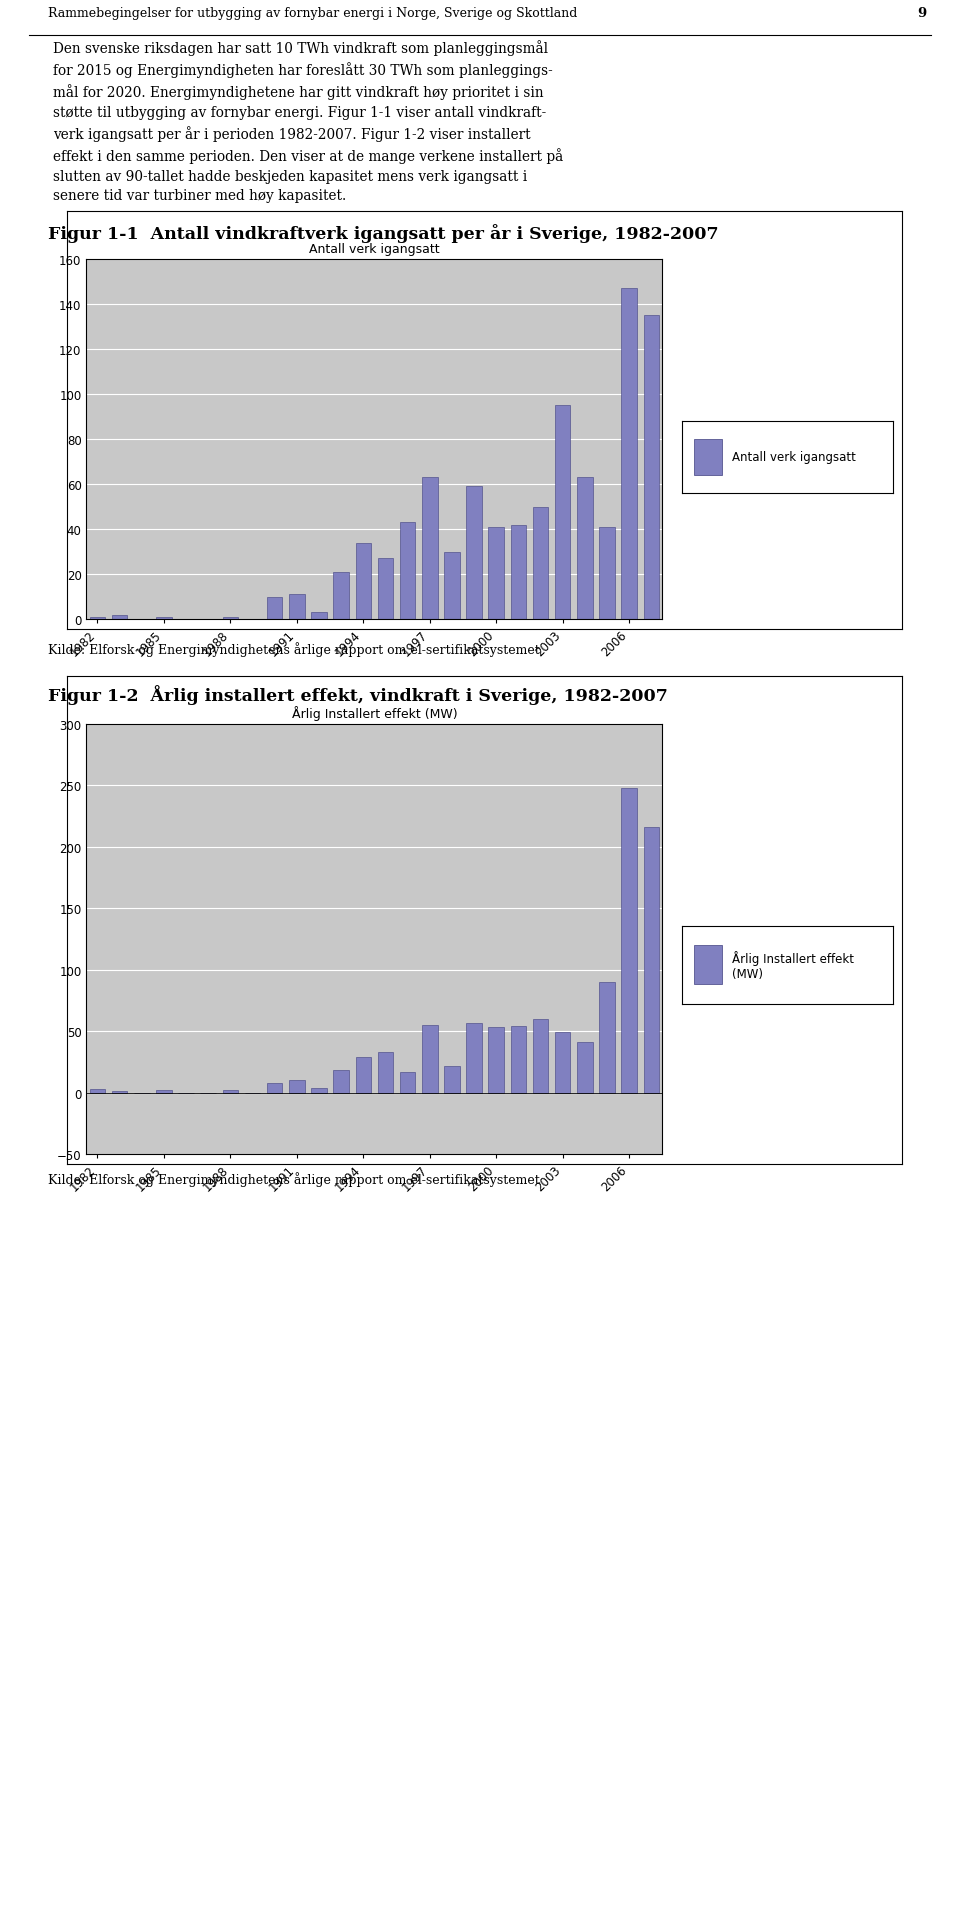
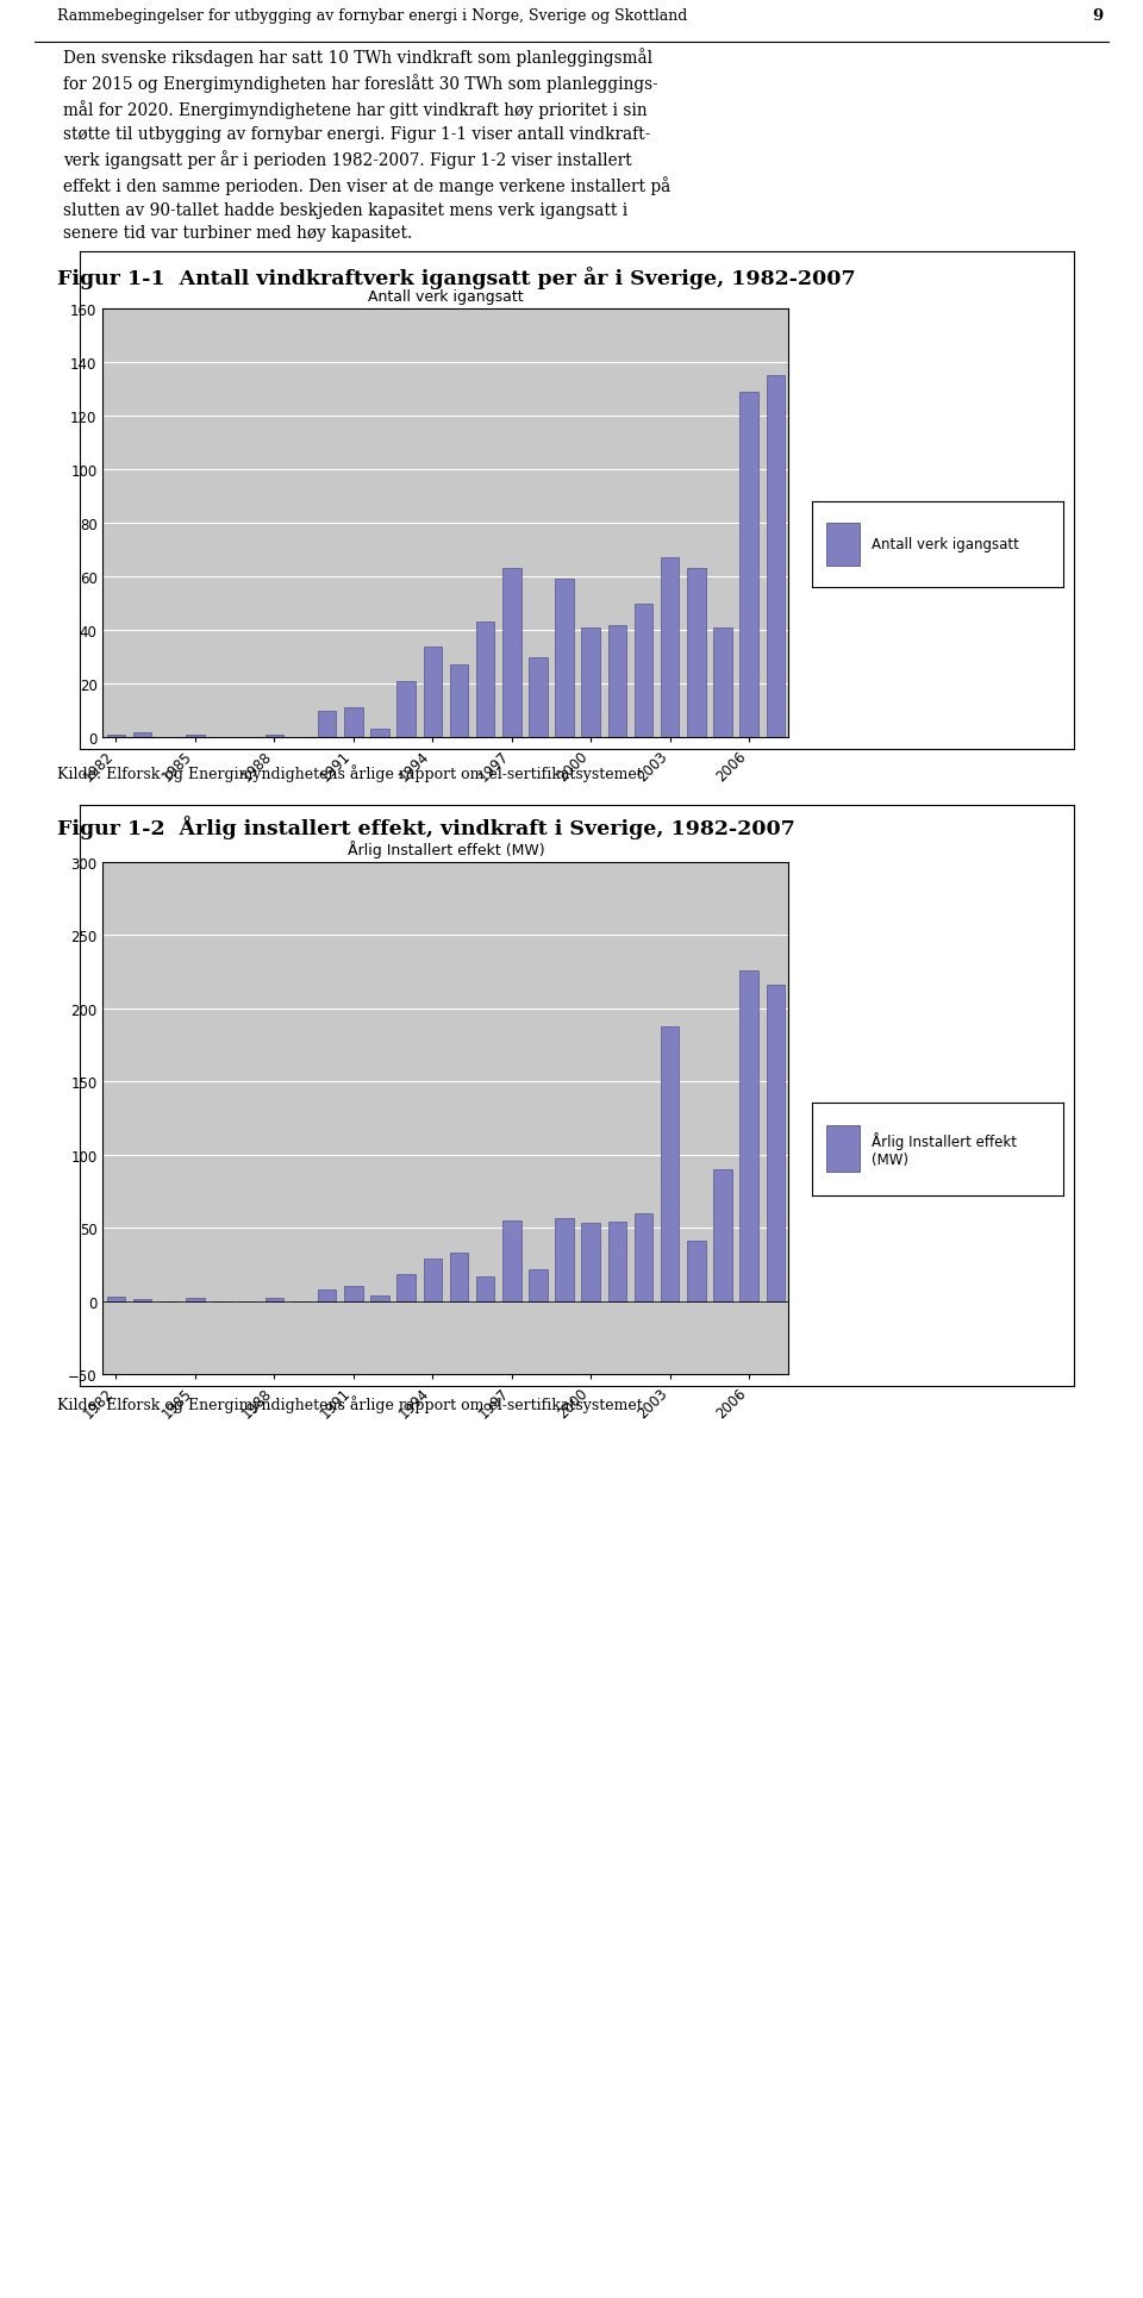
Antall verk igangsatt/2003: 95 -> 67
Antall verk igangsatt/2006: 147 -> 129
Årlig Installert effekt (MW)/2003: 49 -> 188
Årlig Installert effekt (MW)/2006: 248 -> 226
